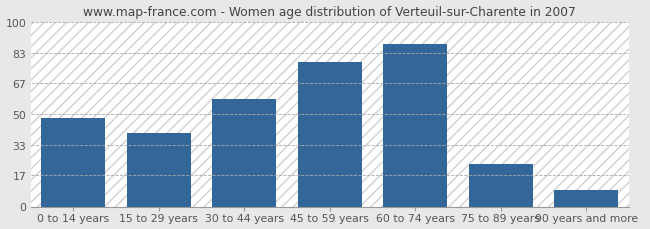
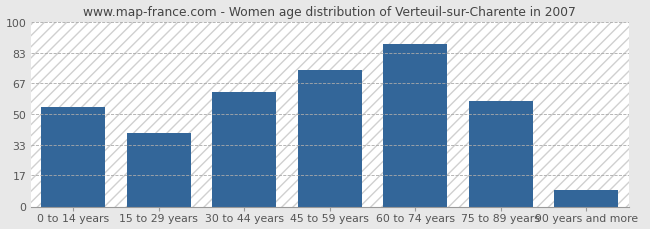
0 to 14 years: 48 -> 54
30 to 44 years: 58 -> 62
45 to 59 years: 78 -> 74
75 to 89 years: 23 -> 57
